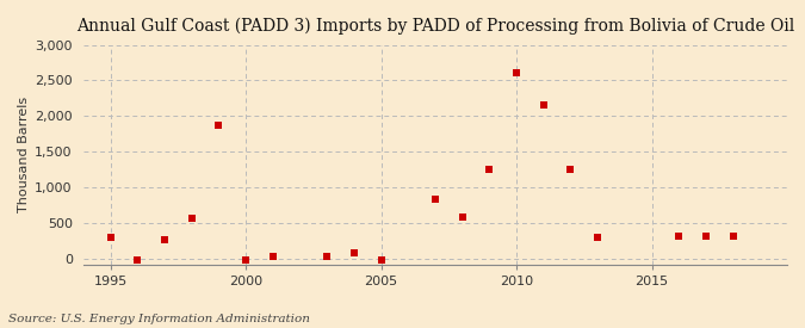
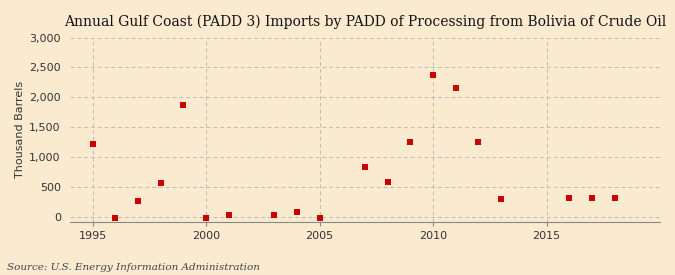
1995: 310 -> 1,220
2010: 2,620 -> 2,380
